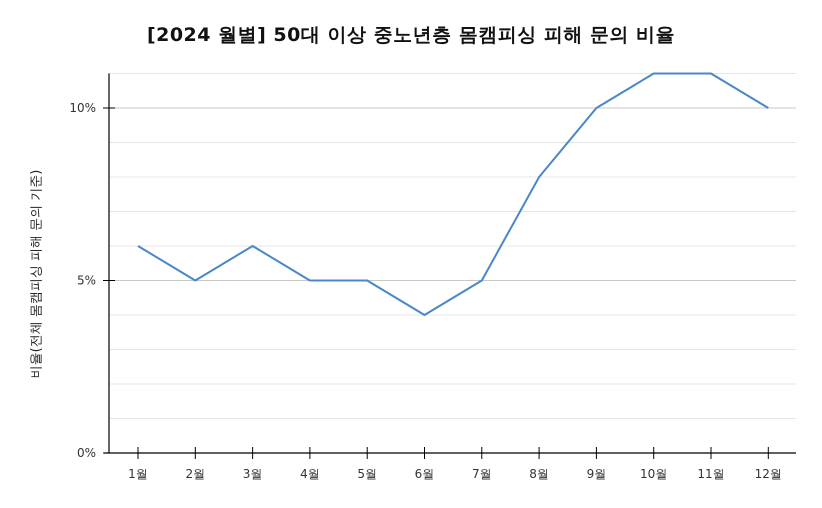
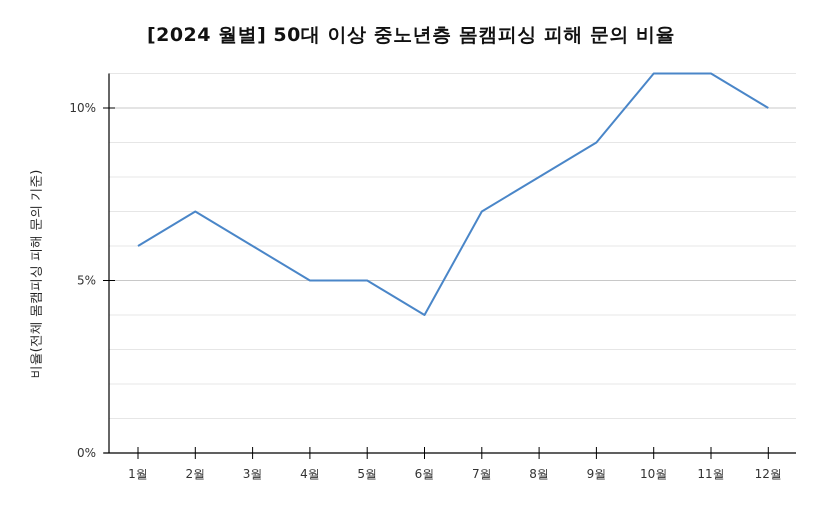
2월: 5% -> 7%
7월: 5% -> 7%
9월: 10% -> 9%
